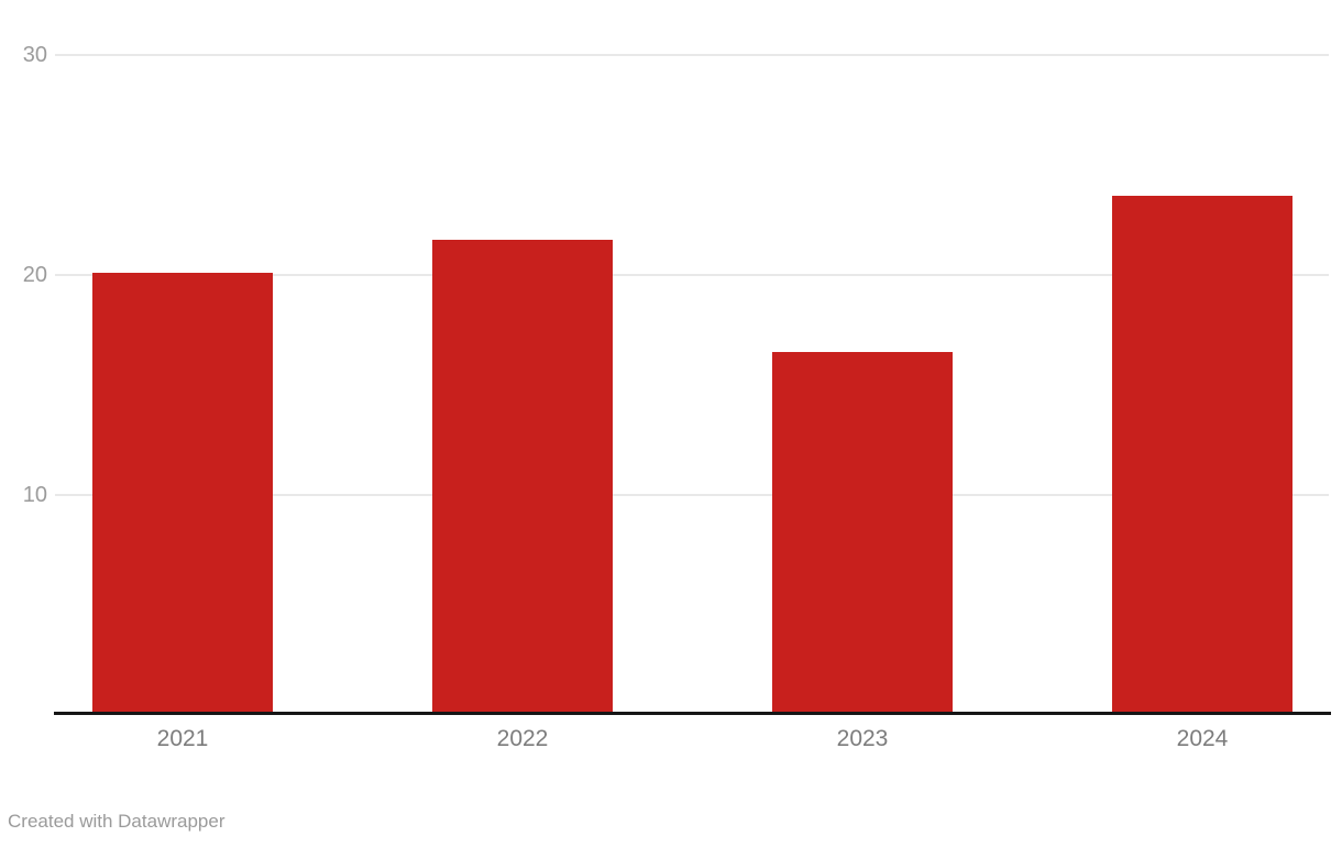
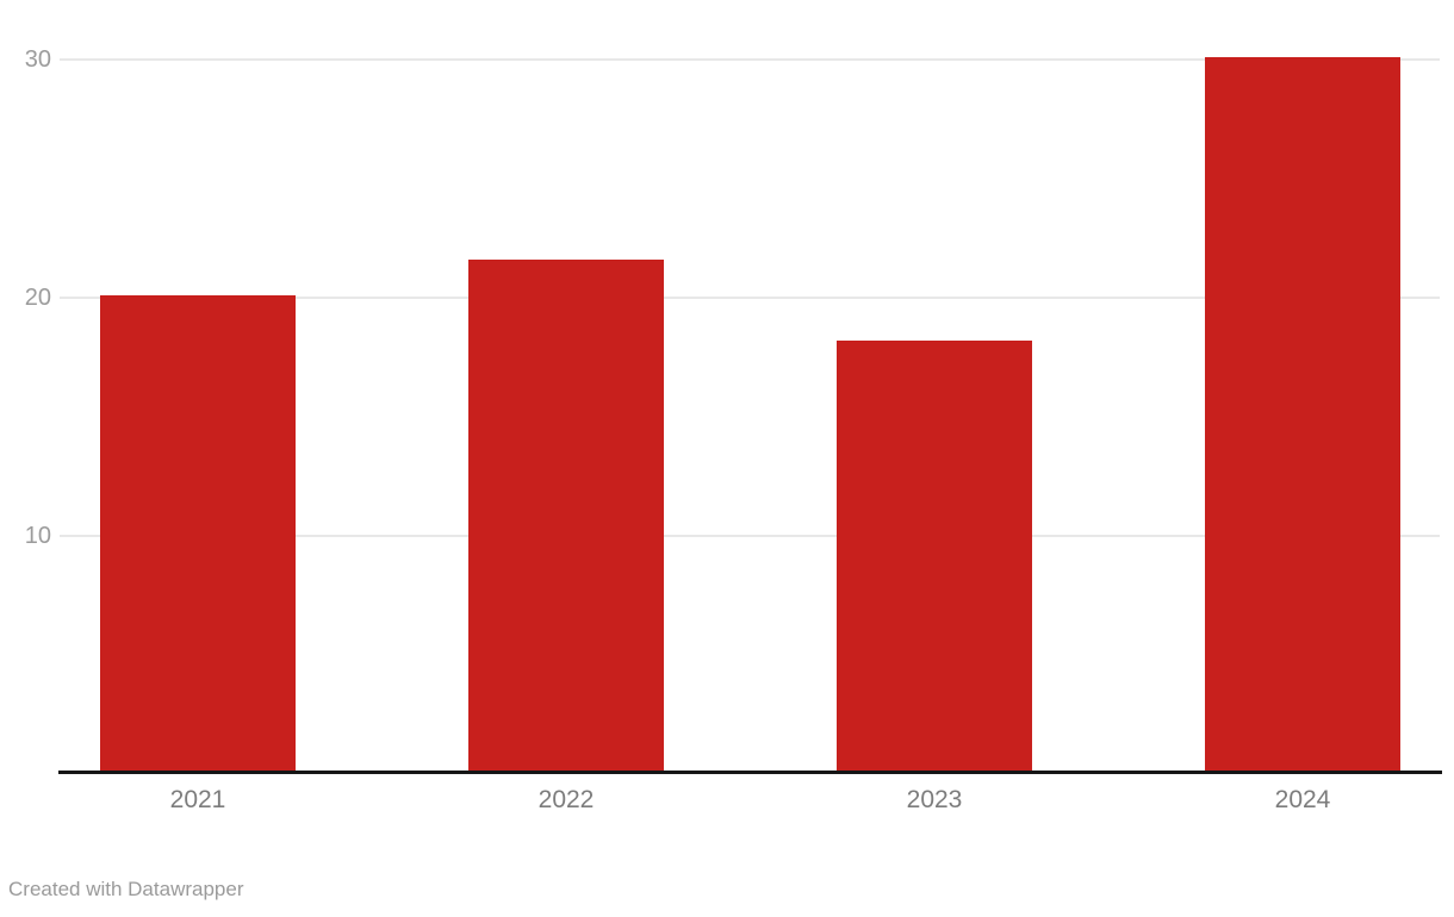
2023: 16.5 -> 18.2
2024: 23.6 -> 30.1
